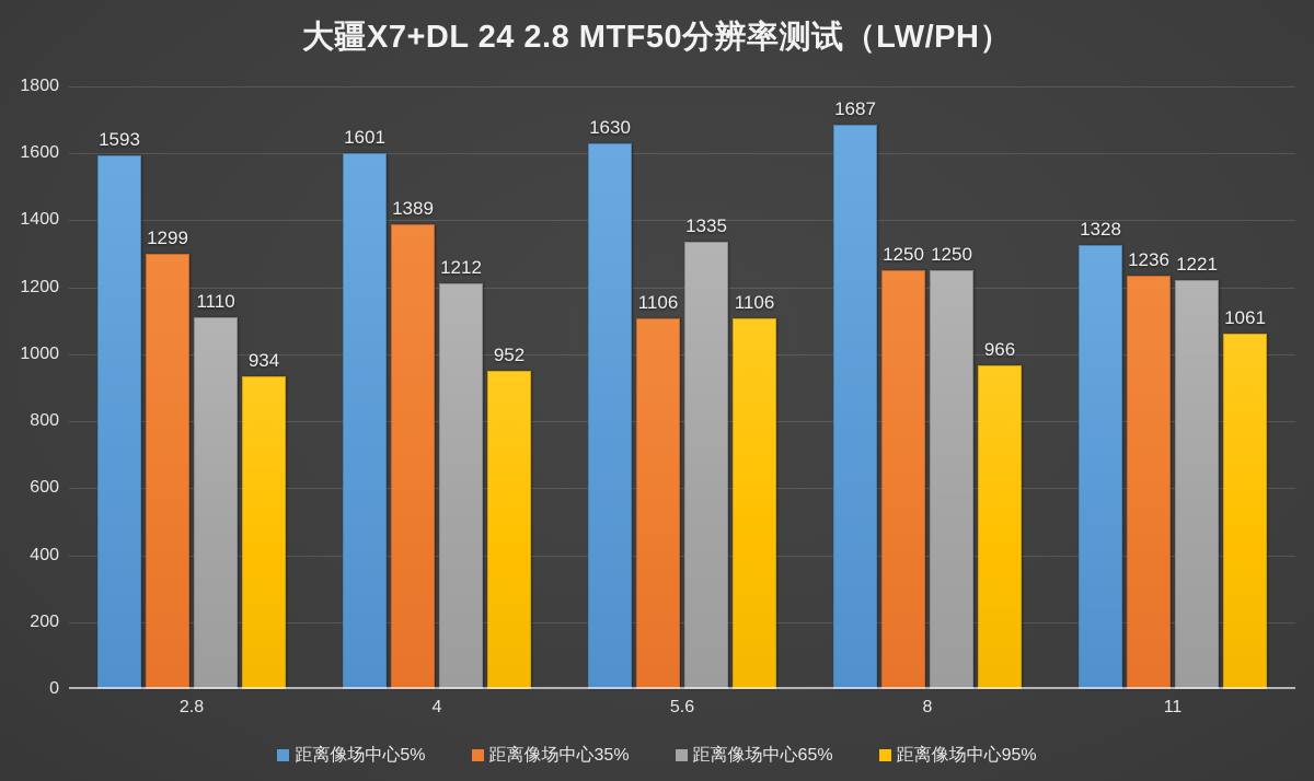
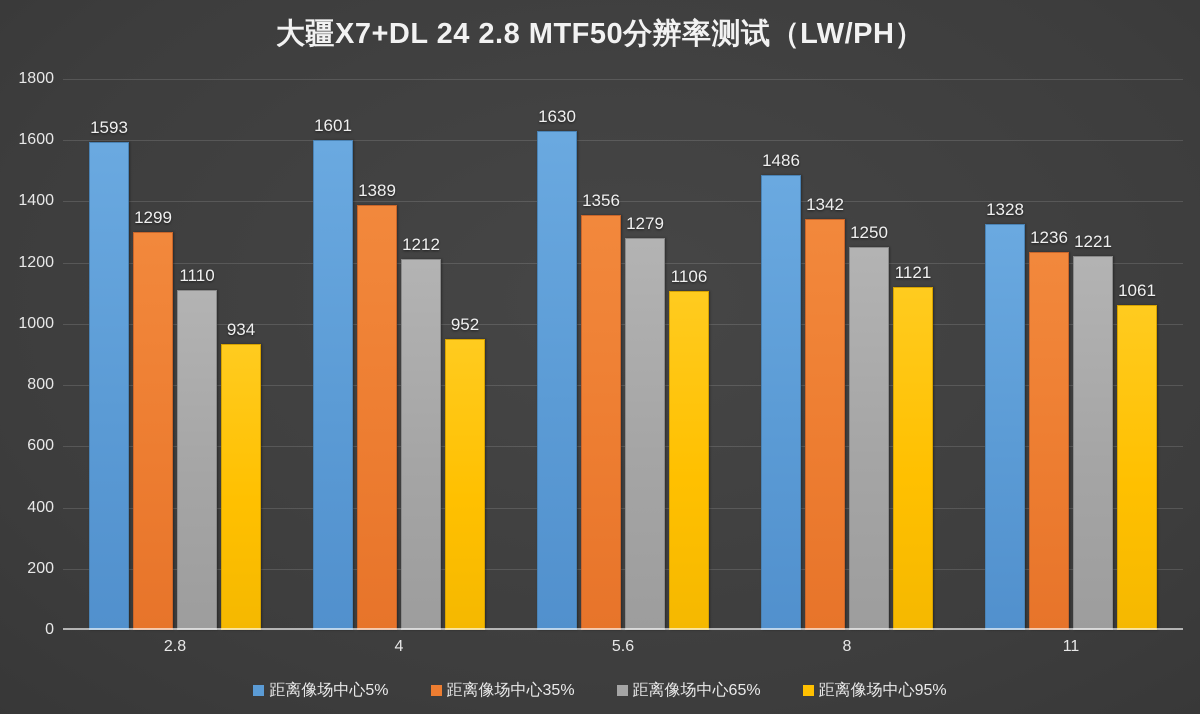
距离像场中心35%/5.6: 1106 -> 1356
距离像场中心65%/5.6: 1335 -> 1279
距离像场中心5%/8: 1687 -> 1486
距离像场中心35%/8: 1250 -> 1342
距离像场中心95%/8: 966 -> 1121
